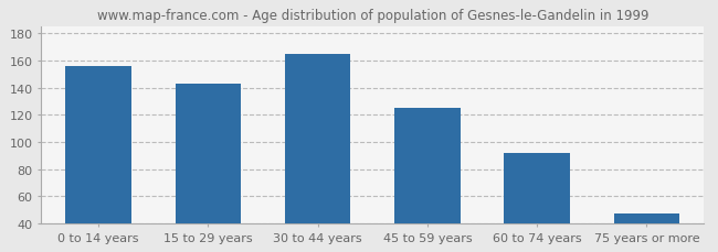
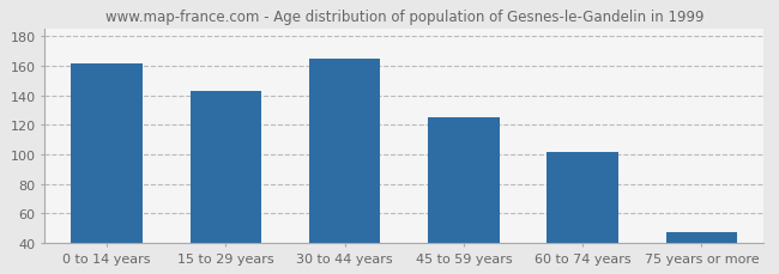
0 to 14 years: 156 -> 162
60 to 74 years: 92 -> 102
